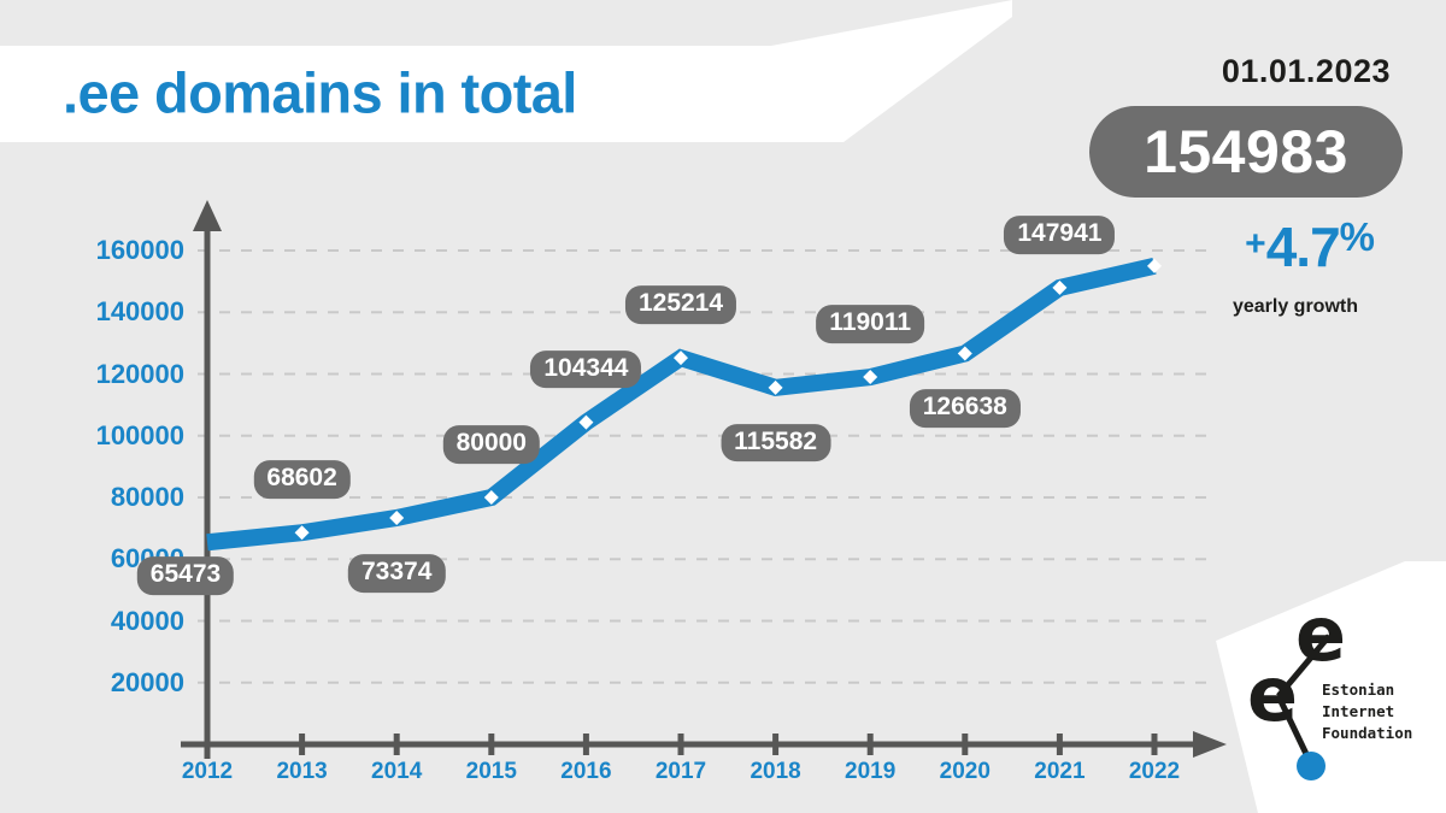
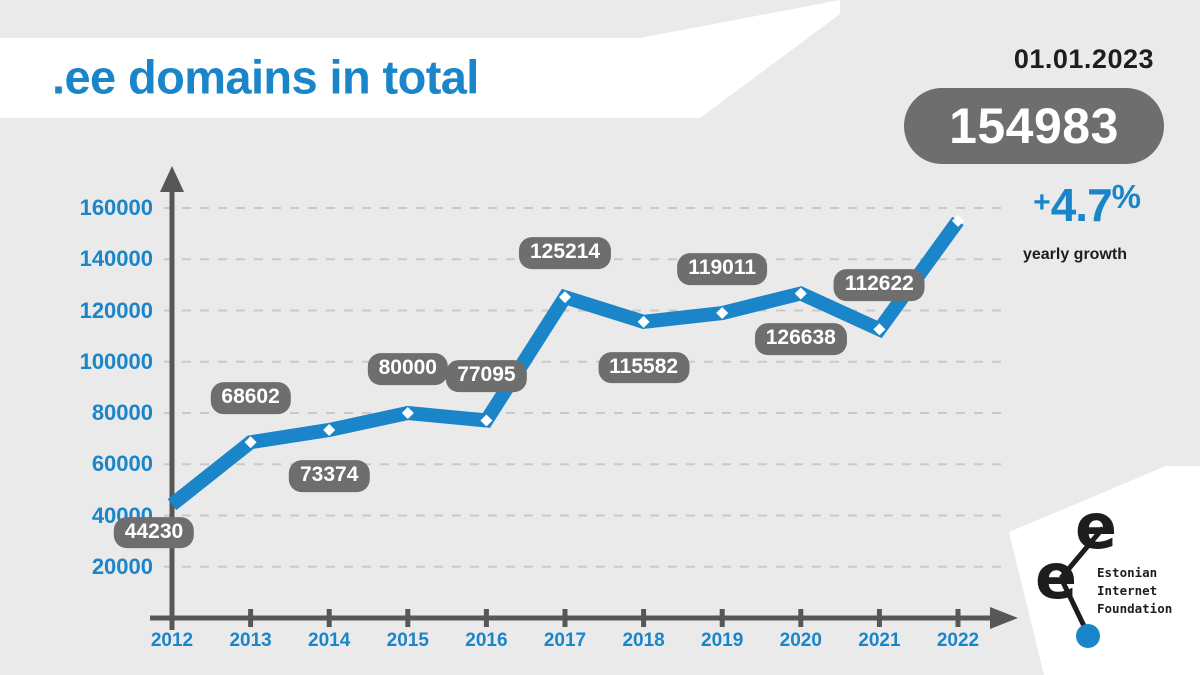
2012: 65473 -> 44230
2016: 104344 -> 77095
2021: 147941 -> 112622
